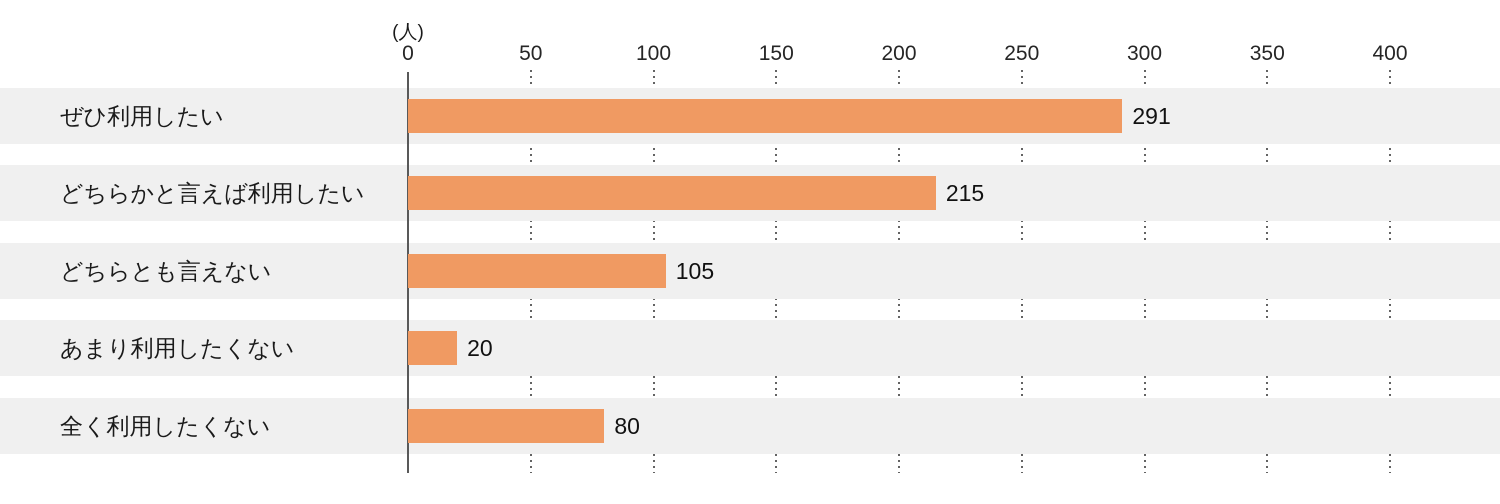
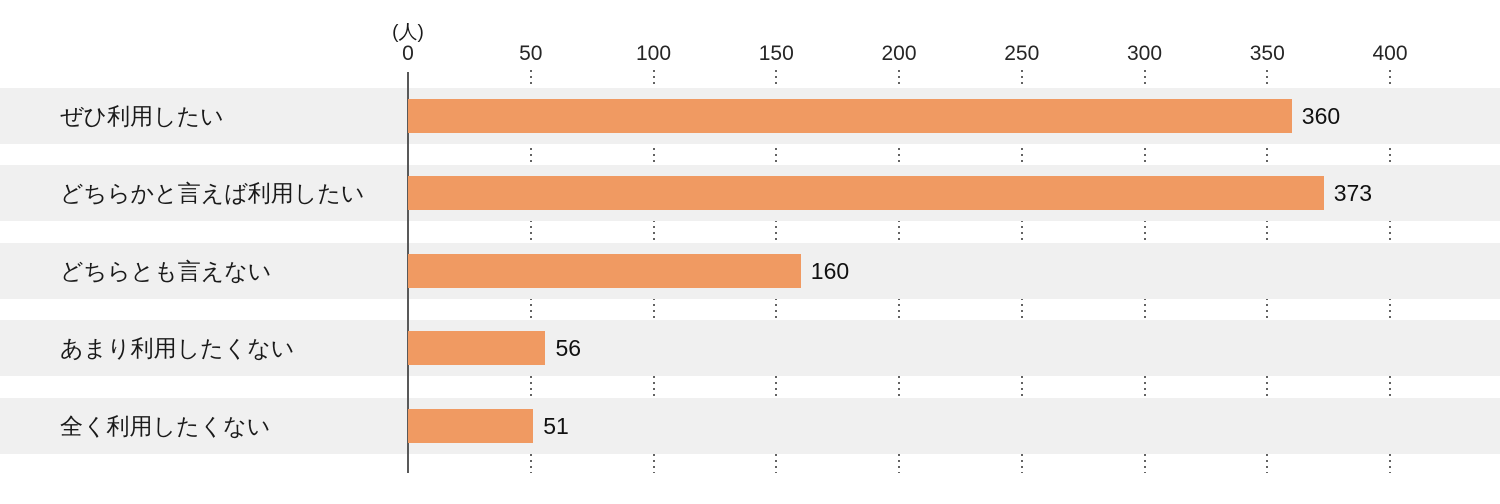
ぜひ利用したい: 291 -> 360
どちらかと言えば利用したい: 215 -> 373
どちらとも言えない: 105 -> 160
あまり利用したくない: 20 -> 56
全く利用したくない: 80 -> 51
